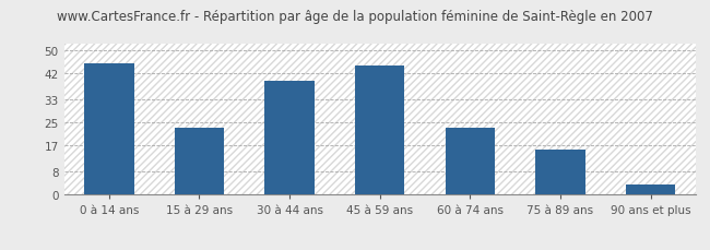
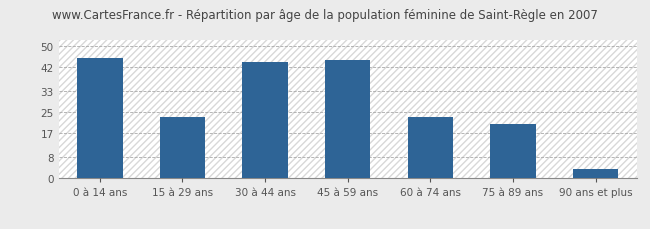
30 à 44 ans: 39.5 -> 44.0
75 à 89 ans: 15.5 -> 20.5
